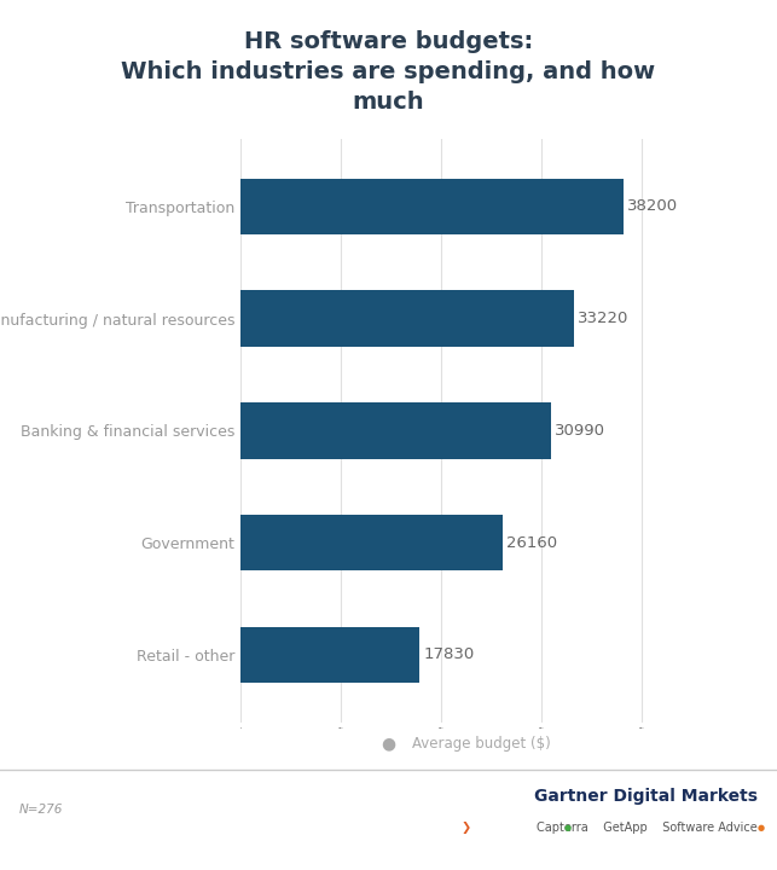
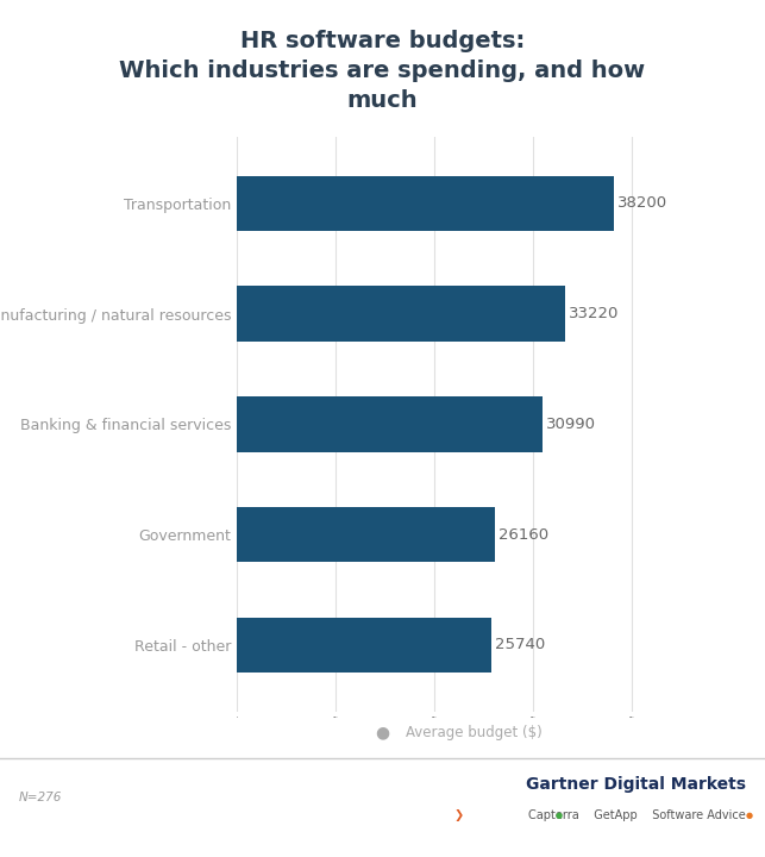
Retail - other: 17830 -> 25740
